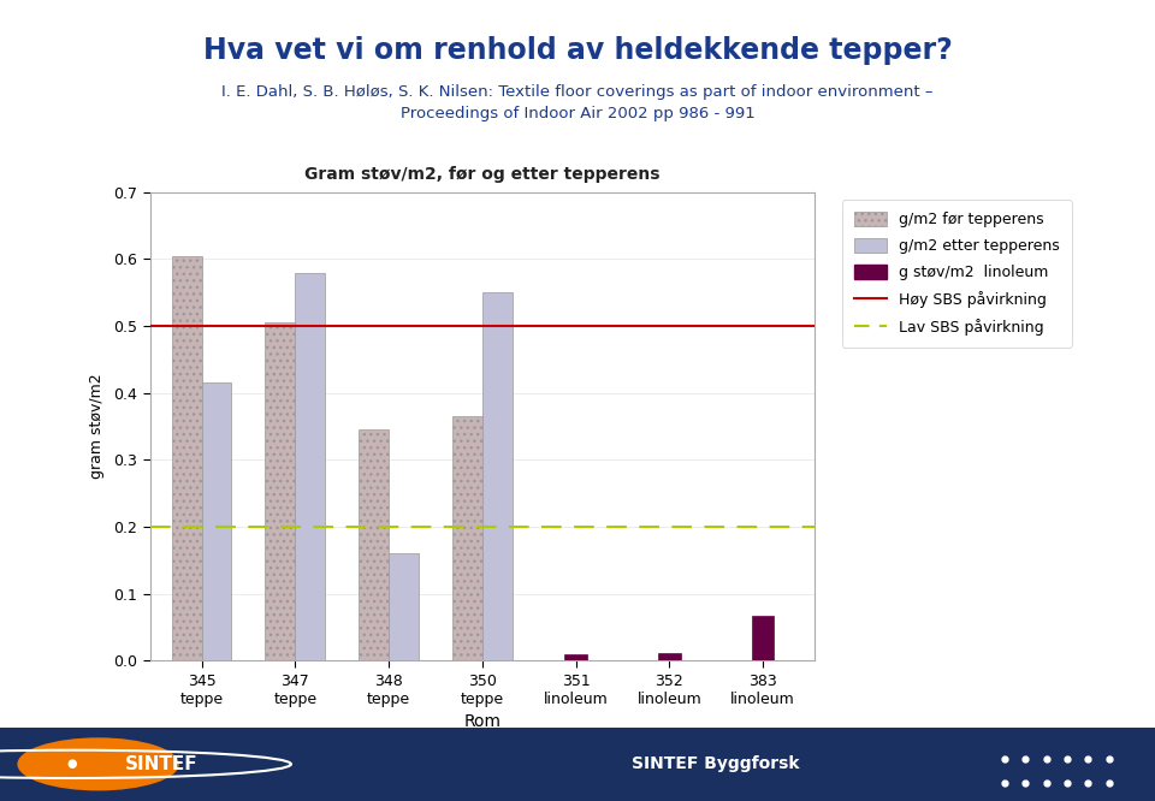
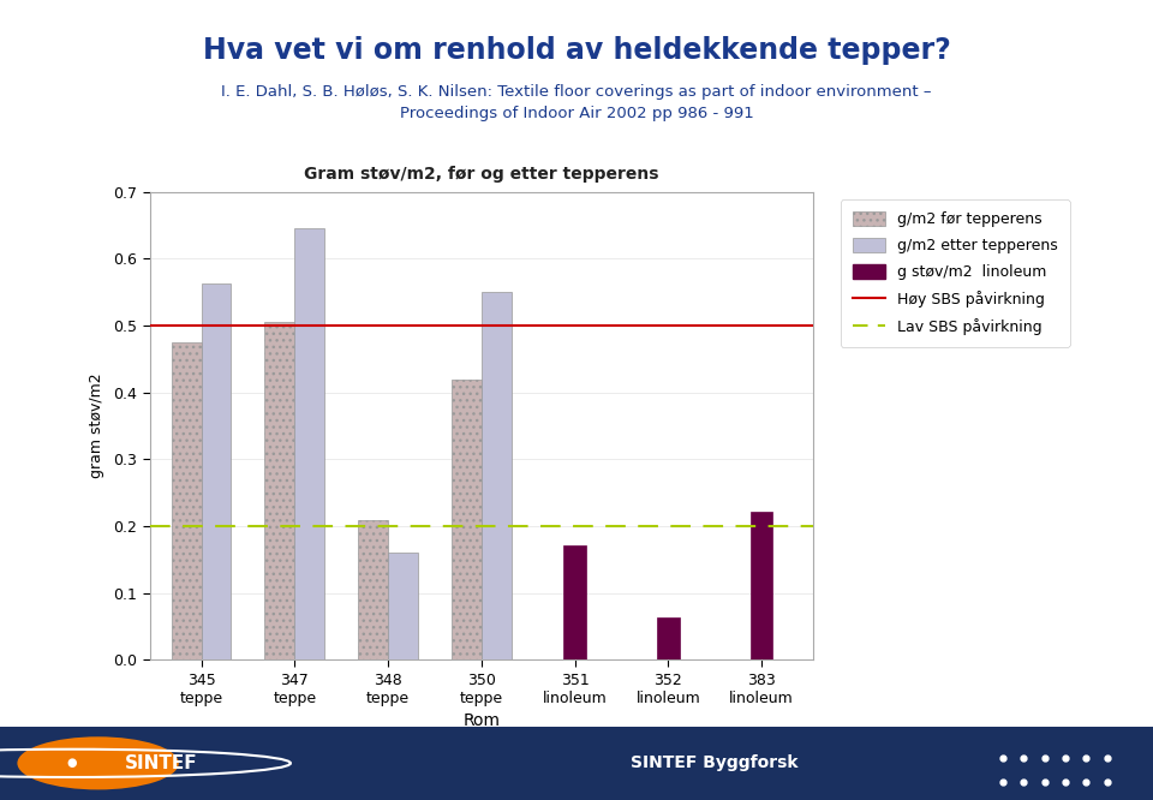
g/m2 før tepperens/345 teppe: 0.605 -> 0.476
g/m2 etter tepperens/345 teppe: 0.415 -> 0.564
g/m2 etter tepperens/347 teppe: 0.580 -> 0.646
g/m2 før tepperens/348 teppe: 0.345 -> 0.210
g/m2 før tepperens/350 teppe: 0.365 -> 0.420
g støv/m2 linoleum/351 linoleum: 0.010 -> 0.172
g støv/m2 linoleum/352 linoleum: 0.012 -> 0.064
g støv/m2 linoleum/383 linoleum: 0.068 -> 0.222
